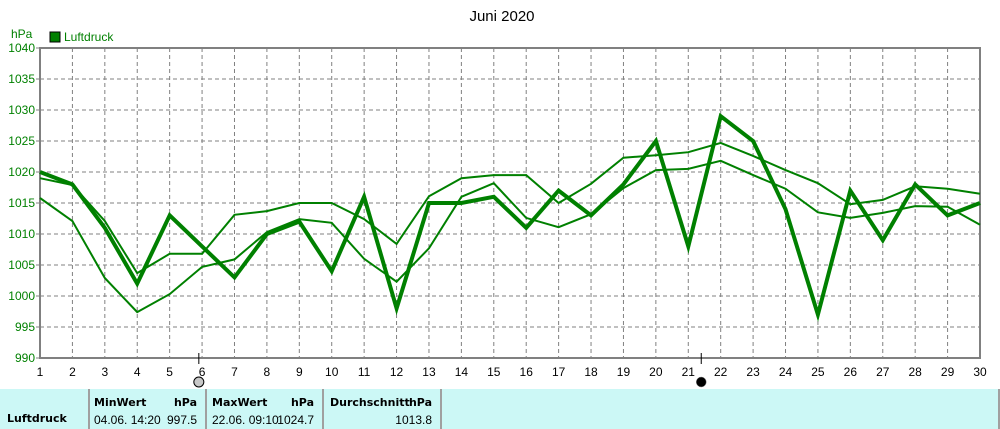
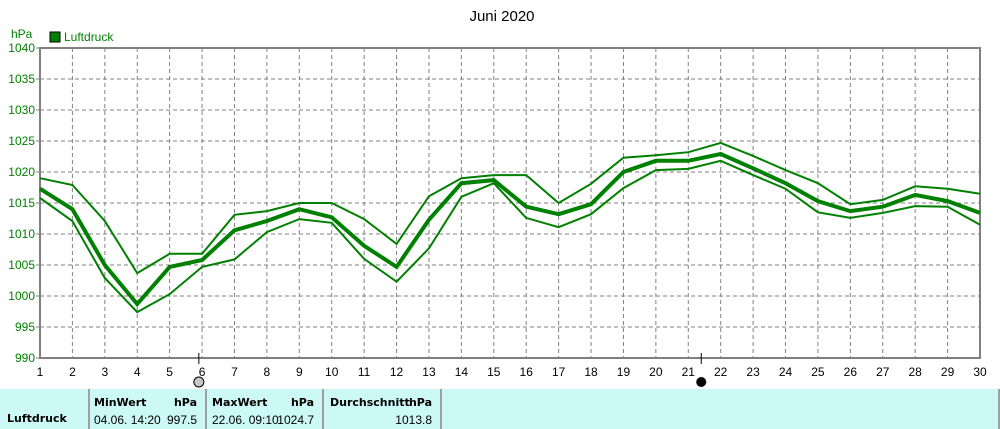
Luftdruck/1: 1020 -> 1017
Luftdruck/2: 1018 -> 1014
Luftdruck/3: 1011 -> 1005
Luftdruck/4: 1002 -> 999
Luftdruck/5: 1013 -> 1005
Luftdruck/6: 1008 -> 1006
Luftdruck/7: 1003 -> 1011
Luftdruck/8: 1010 -> 1012
Luftdruck/9: 1012 -> 1014
Luftdruck/10: 1004 -> 1013
Luftdruck/11: 1016 -> 1008
Luftdruck/12: 998 -> 1005
Luftdruck/13: 1015 -> 1012
Luftdruck/14: 1015 -> 1018
Luftdruck/15: 1016 -> 1019
Luftdruck/16: 1011 -> 1014
Luftdruck/17: 1017 -> 1013
Luftdruck/18: 1013 -> 1015
Luftdruck/19: 1018 -> 1020
Luftdruck/20: 1025 -> 1022
Luftdruck/21: 1008 -> 1022
Luftdruck/22: 1029 -> 1023
Luftdruck/23: 1025 -> 1021
Luftdruck/24: 1014 -> 1018
Luftdruck/25: 997 -> 1015
Luftdruck/26: 1017 -> 1014
Luftdruck/27: 1009 -> 1014
Luftdruck/28: 1018 -> 1016
Luftdruck/29: 1013 -> 1015
Luftdruck/30: 1015 -> 1013
